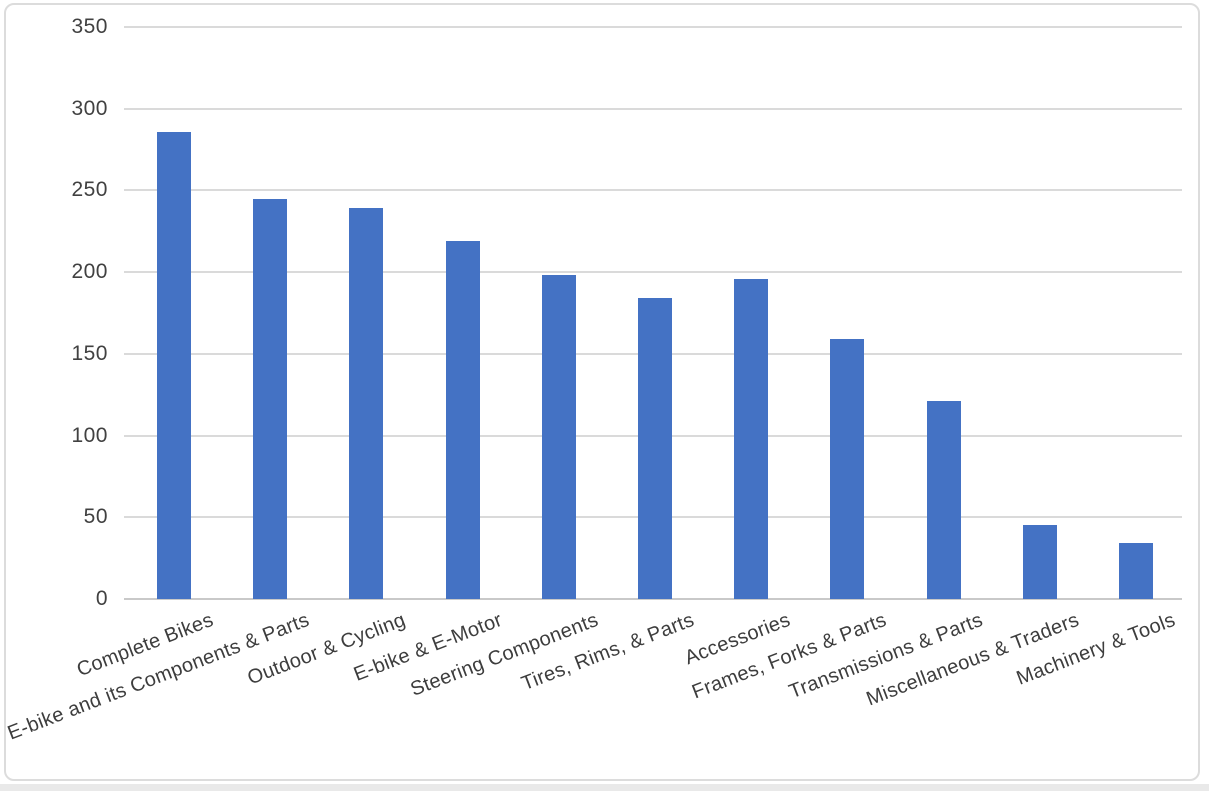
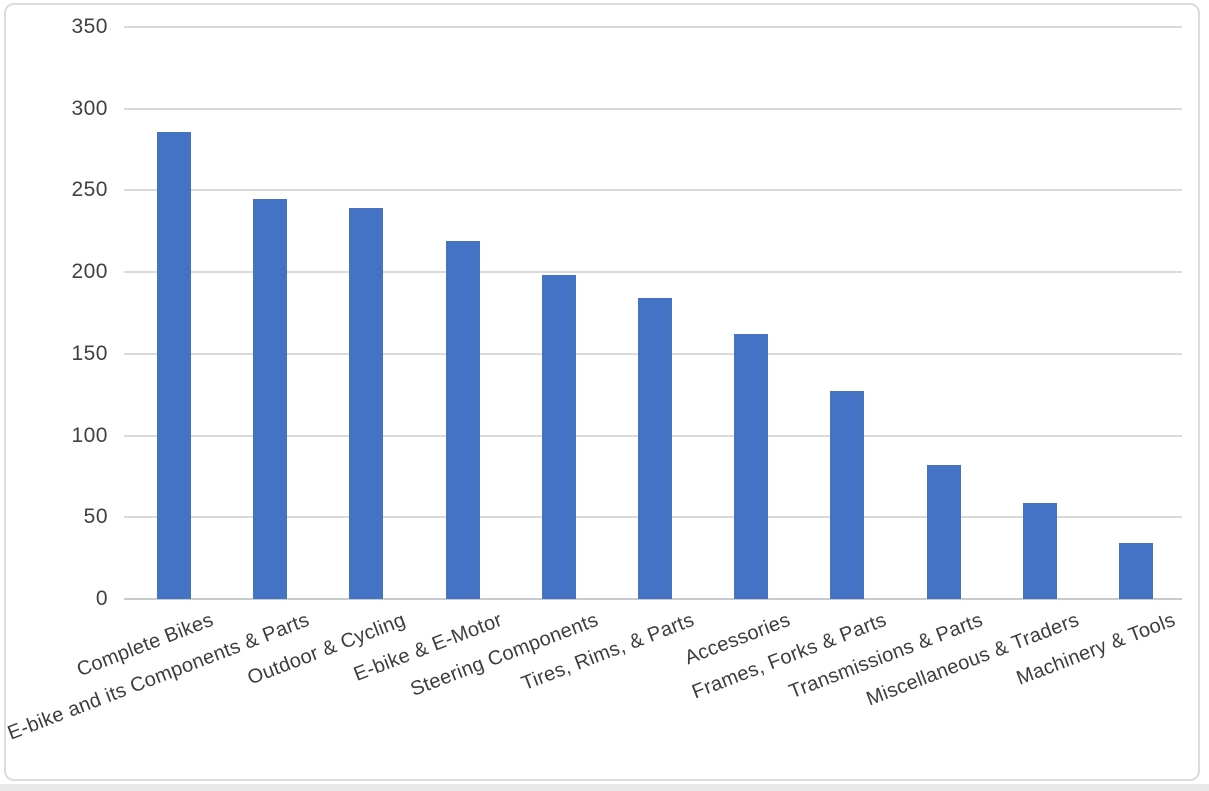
Accessories: 196 -> 162
Frames, Forks & Parts: 159 -> 127
Transmissions & Parts: 121 -> 82
Miscellaneous & Traders: 45 -> 59
